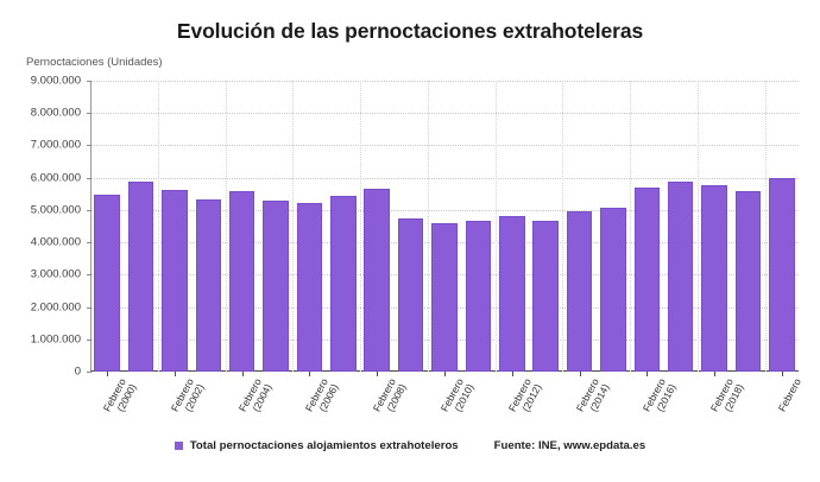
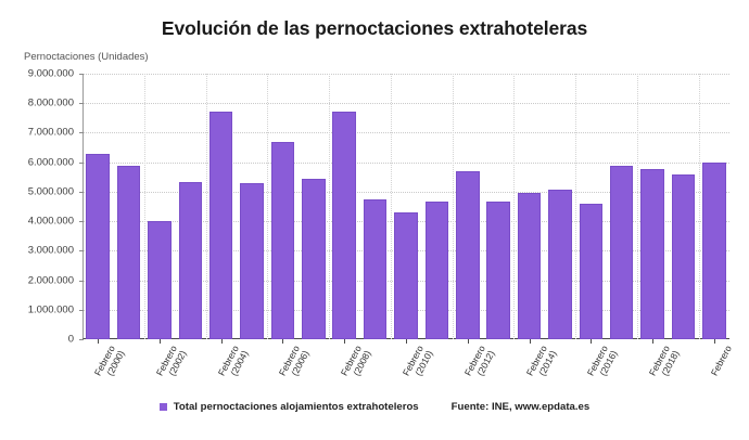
Febrero (2000): 5500000 -> 6300000
Febrero (2002): 5600000 -> 4000000
Febrero (2004): 5600000 -> 7700000
Febrero (2006): 5200000 -> 6700000
Febrero (2008): 5600000 -> 7700000
Febrero (2010): 4600000 -> 4300000
Febrero (2012): 4800000 -> 5700000
Febrero (2016): 5700000 -> 4600000
